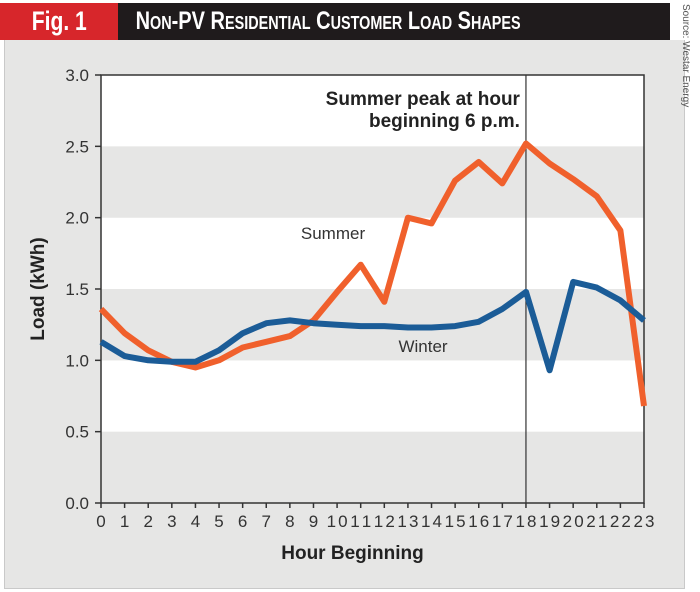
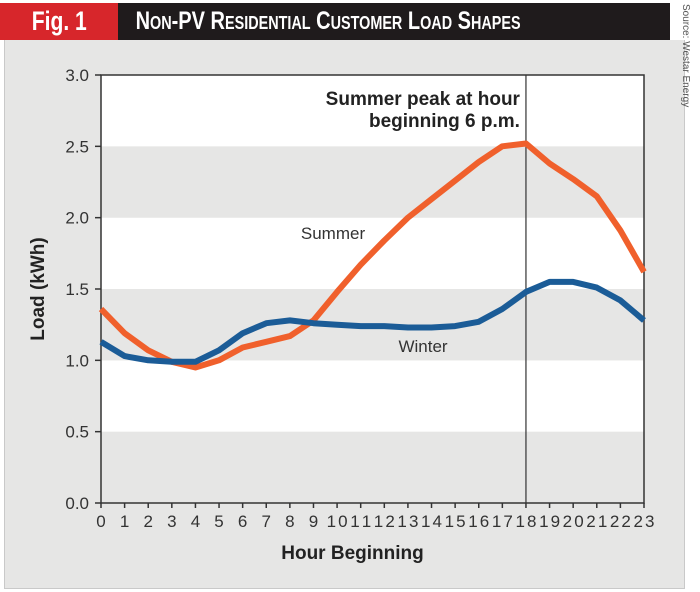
Summer/12: 1.41 -> 1.84
Summer/14: 1.96 -> 2.13
Summer/17: 2.24 -> 2.50
Winter/19: 0.93 -> 1.55
Summer/23: 0.68 -> 1.62
